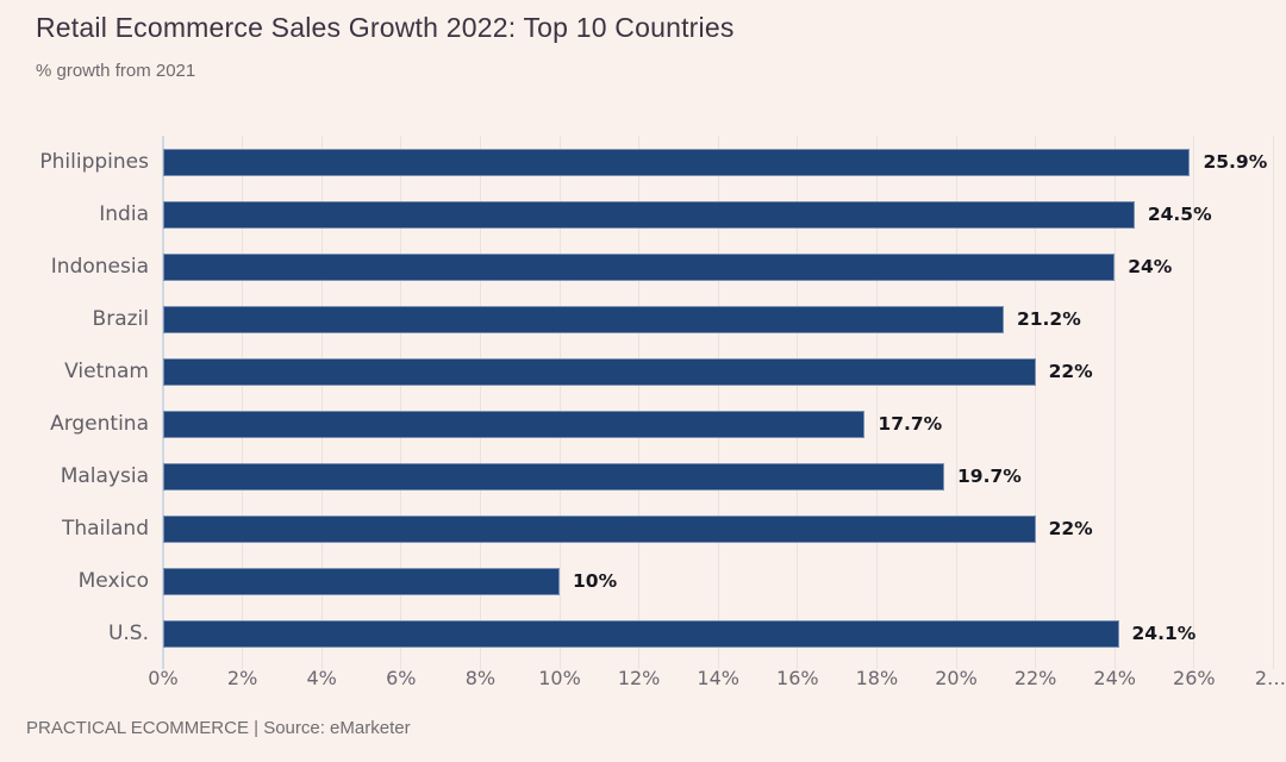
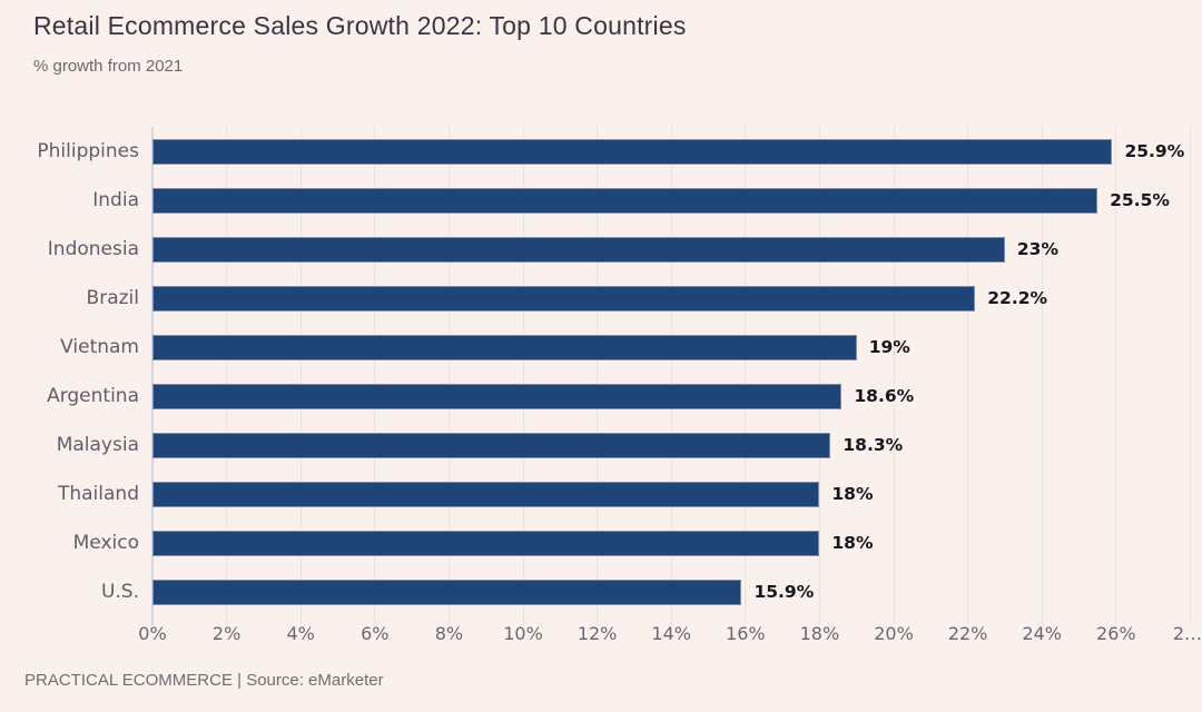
India: 24.5% -> 25.5%
Indonesia: 24% -> 23%
Brazil: 21.2% -> 22.2%
Vietnam: 22% -> 19%
Argentina: 17.7% -> 18.6%
Malaysia: 19.7% -> 18.3%
Thailand: 22% -> 18%
Mexico: 10% -> 18%
U.S.: 24.1% -> 15.9%
